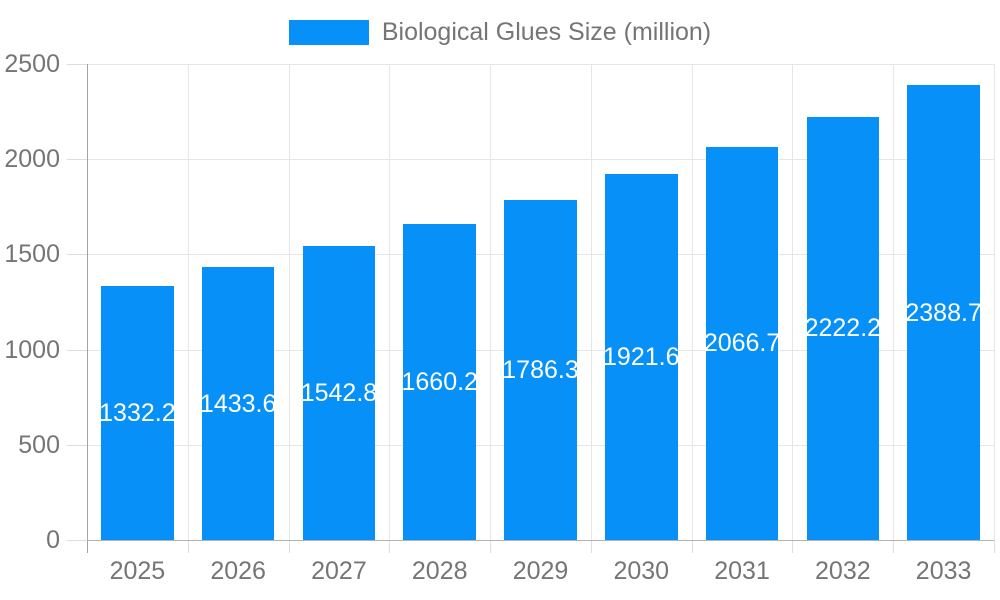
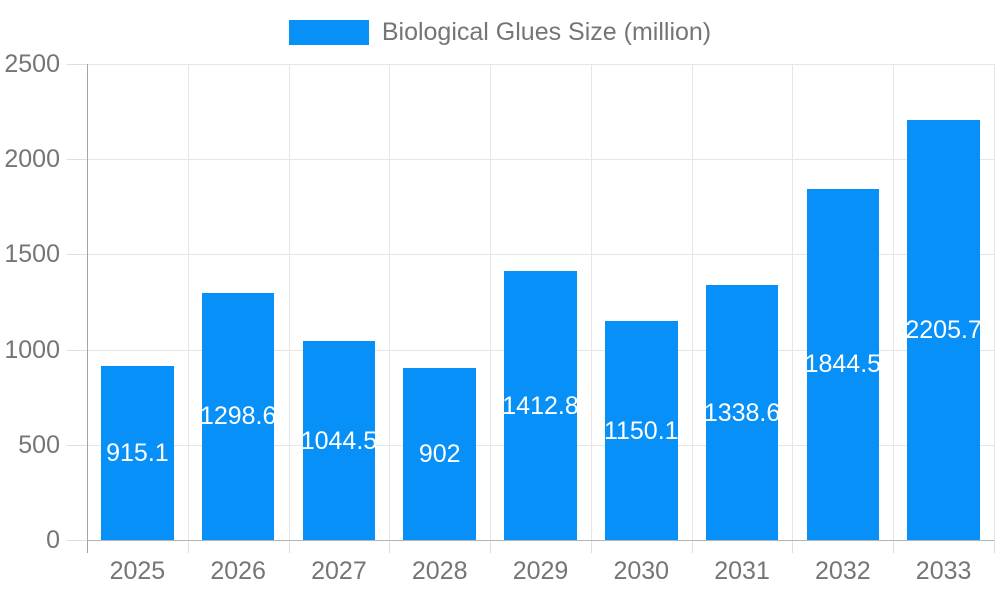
2025: 1332.2 -> 915.1
2026: 1433.6 -> 1298.6
2027: 1542.8 -> 1044.5
2028: 1660.2 -> 902
2029: 1786.3 -> 1412.8
2030: 1921.6 -> 1150.1
2031: 2066.7 -> 1338.6
2032: 2222.2 -> 1844.5
2033: 2388.7 -> 2205.7
